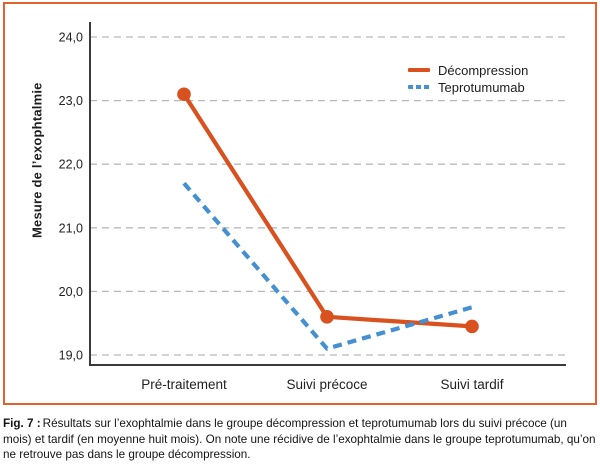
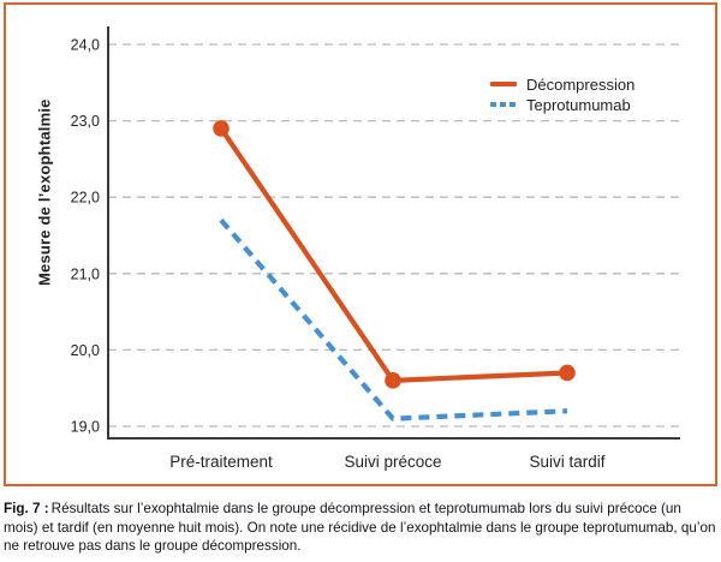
Décompression/Pré-traitement: 23,1 -> 22,9
Décompression/Suivi tardif: 19,4 -> 19,7
Teprotumumab/Suivi tardif: 19,8 -> 19,2
